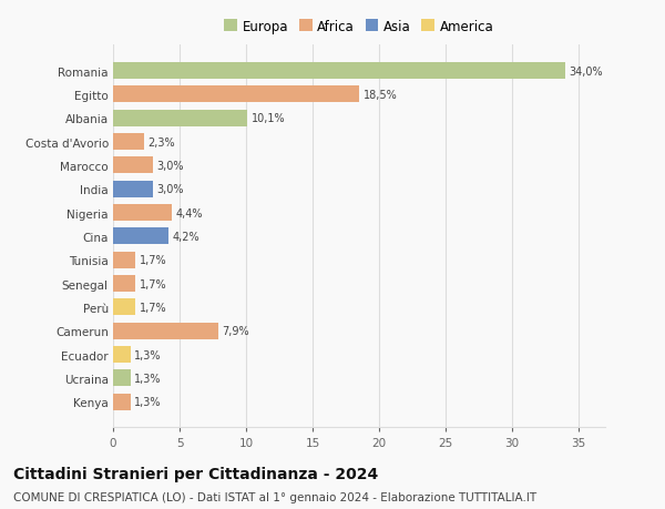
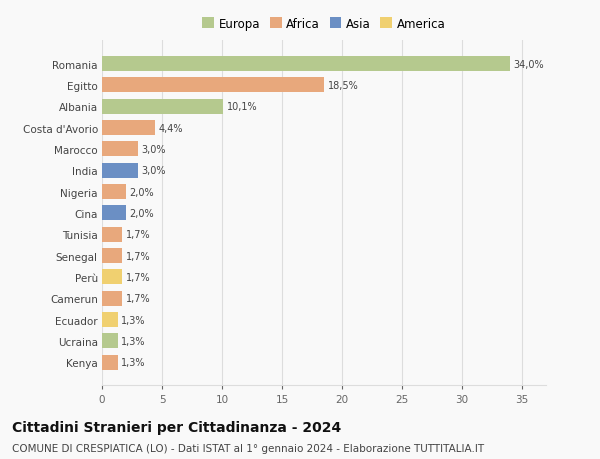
Costa d'Avorio: 2,3% -> 4,4%
Nigeria: 4,4% -> 2,0%
Cina: 4,2% -> 2,0%
Camerun: 7,9% -> 1,7%
